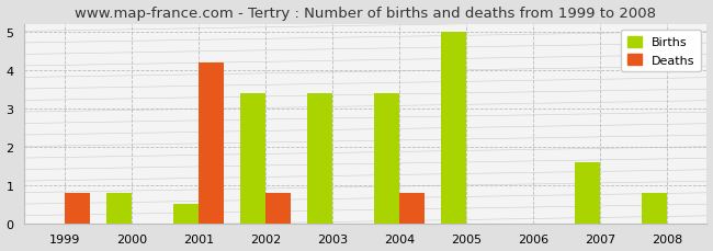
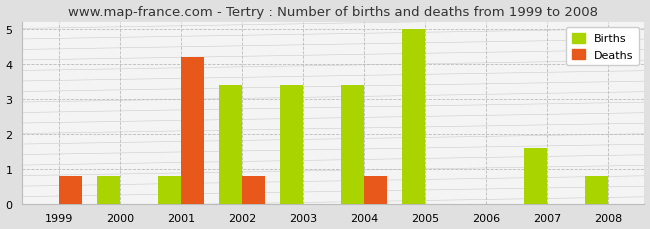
Births/2001: 0.5 -> 0.8
